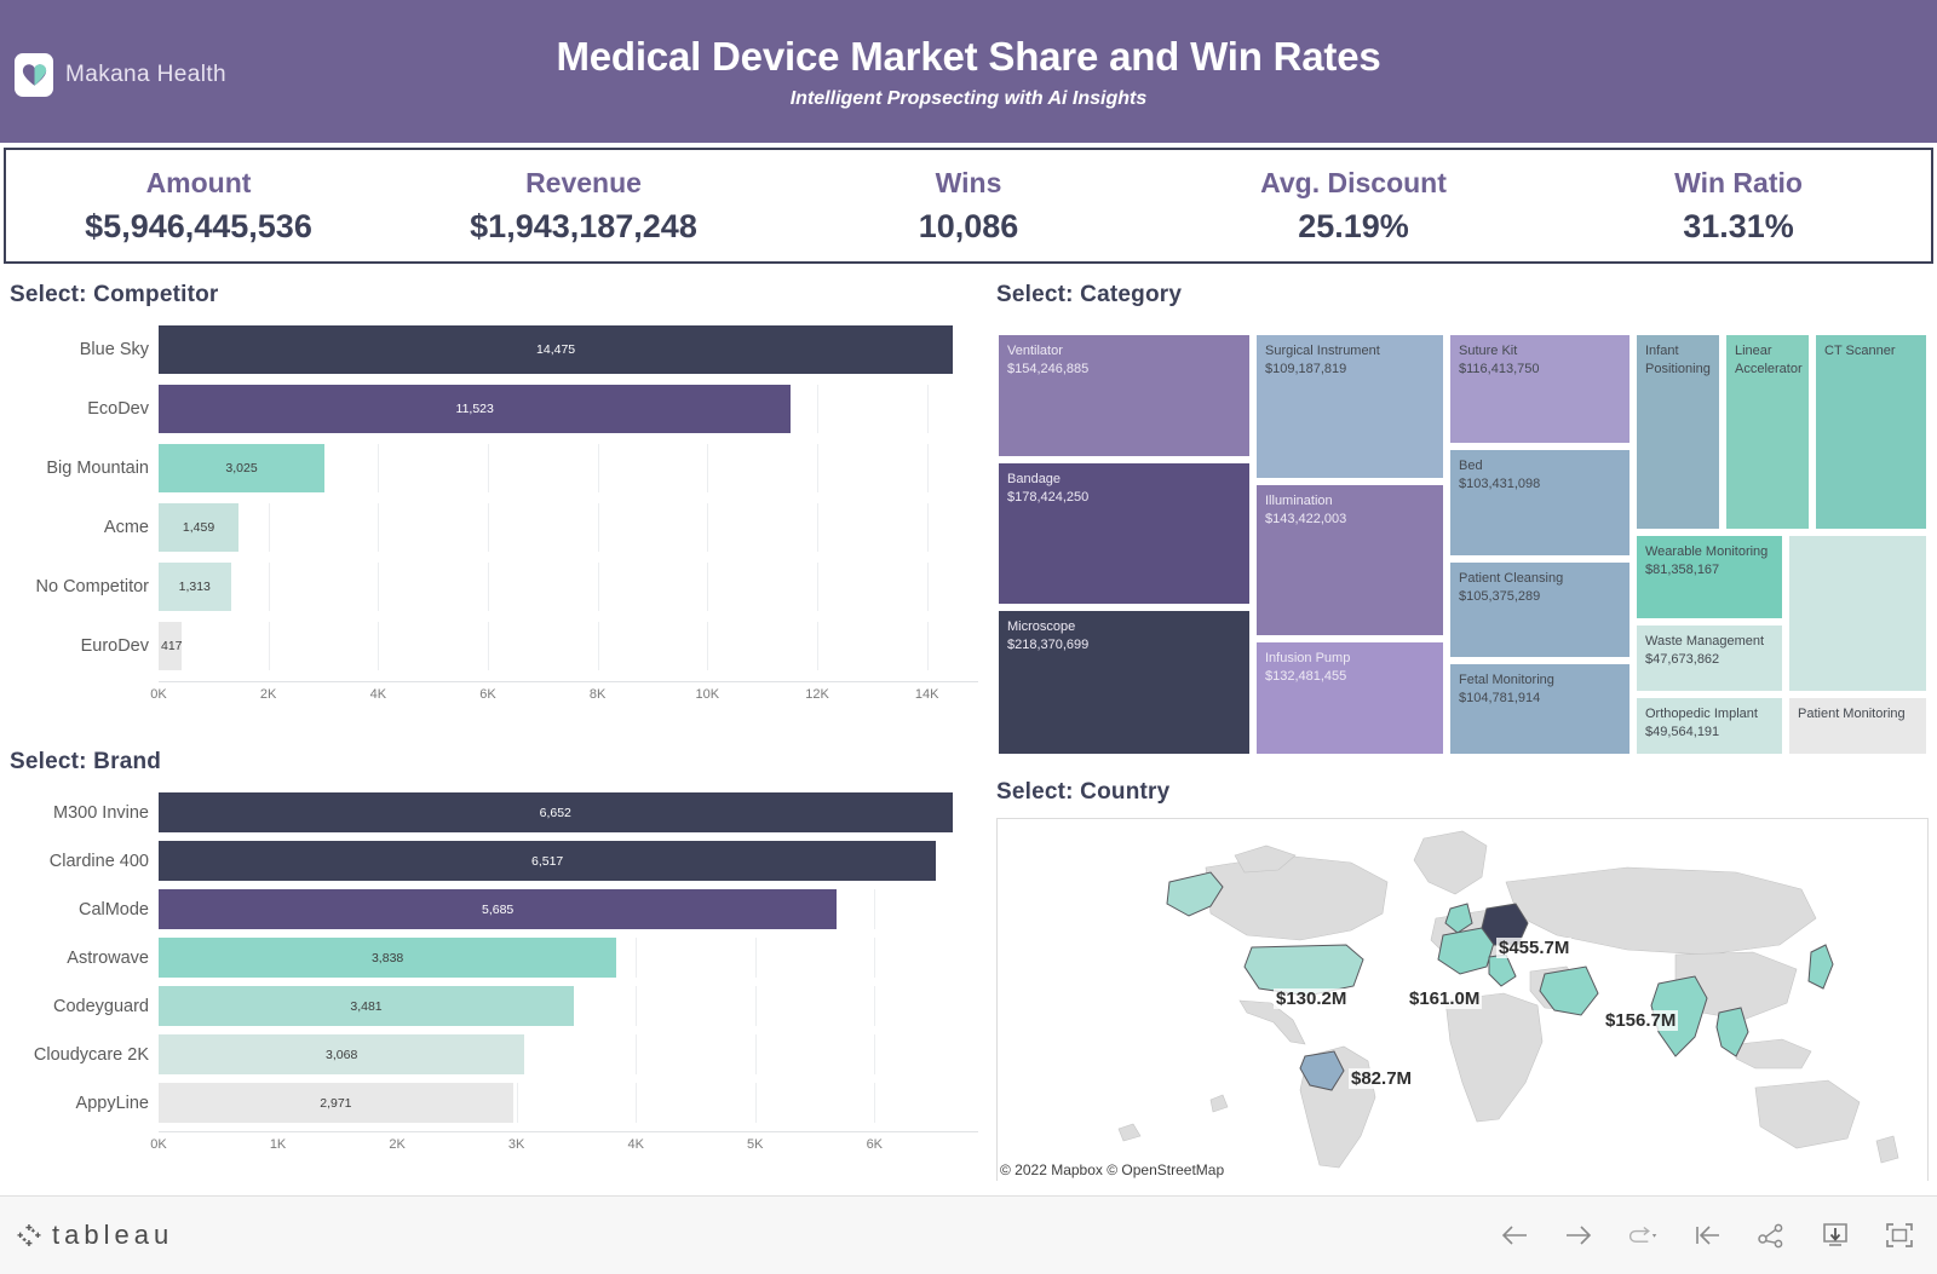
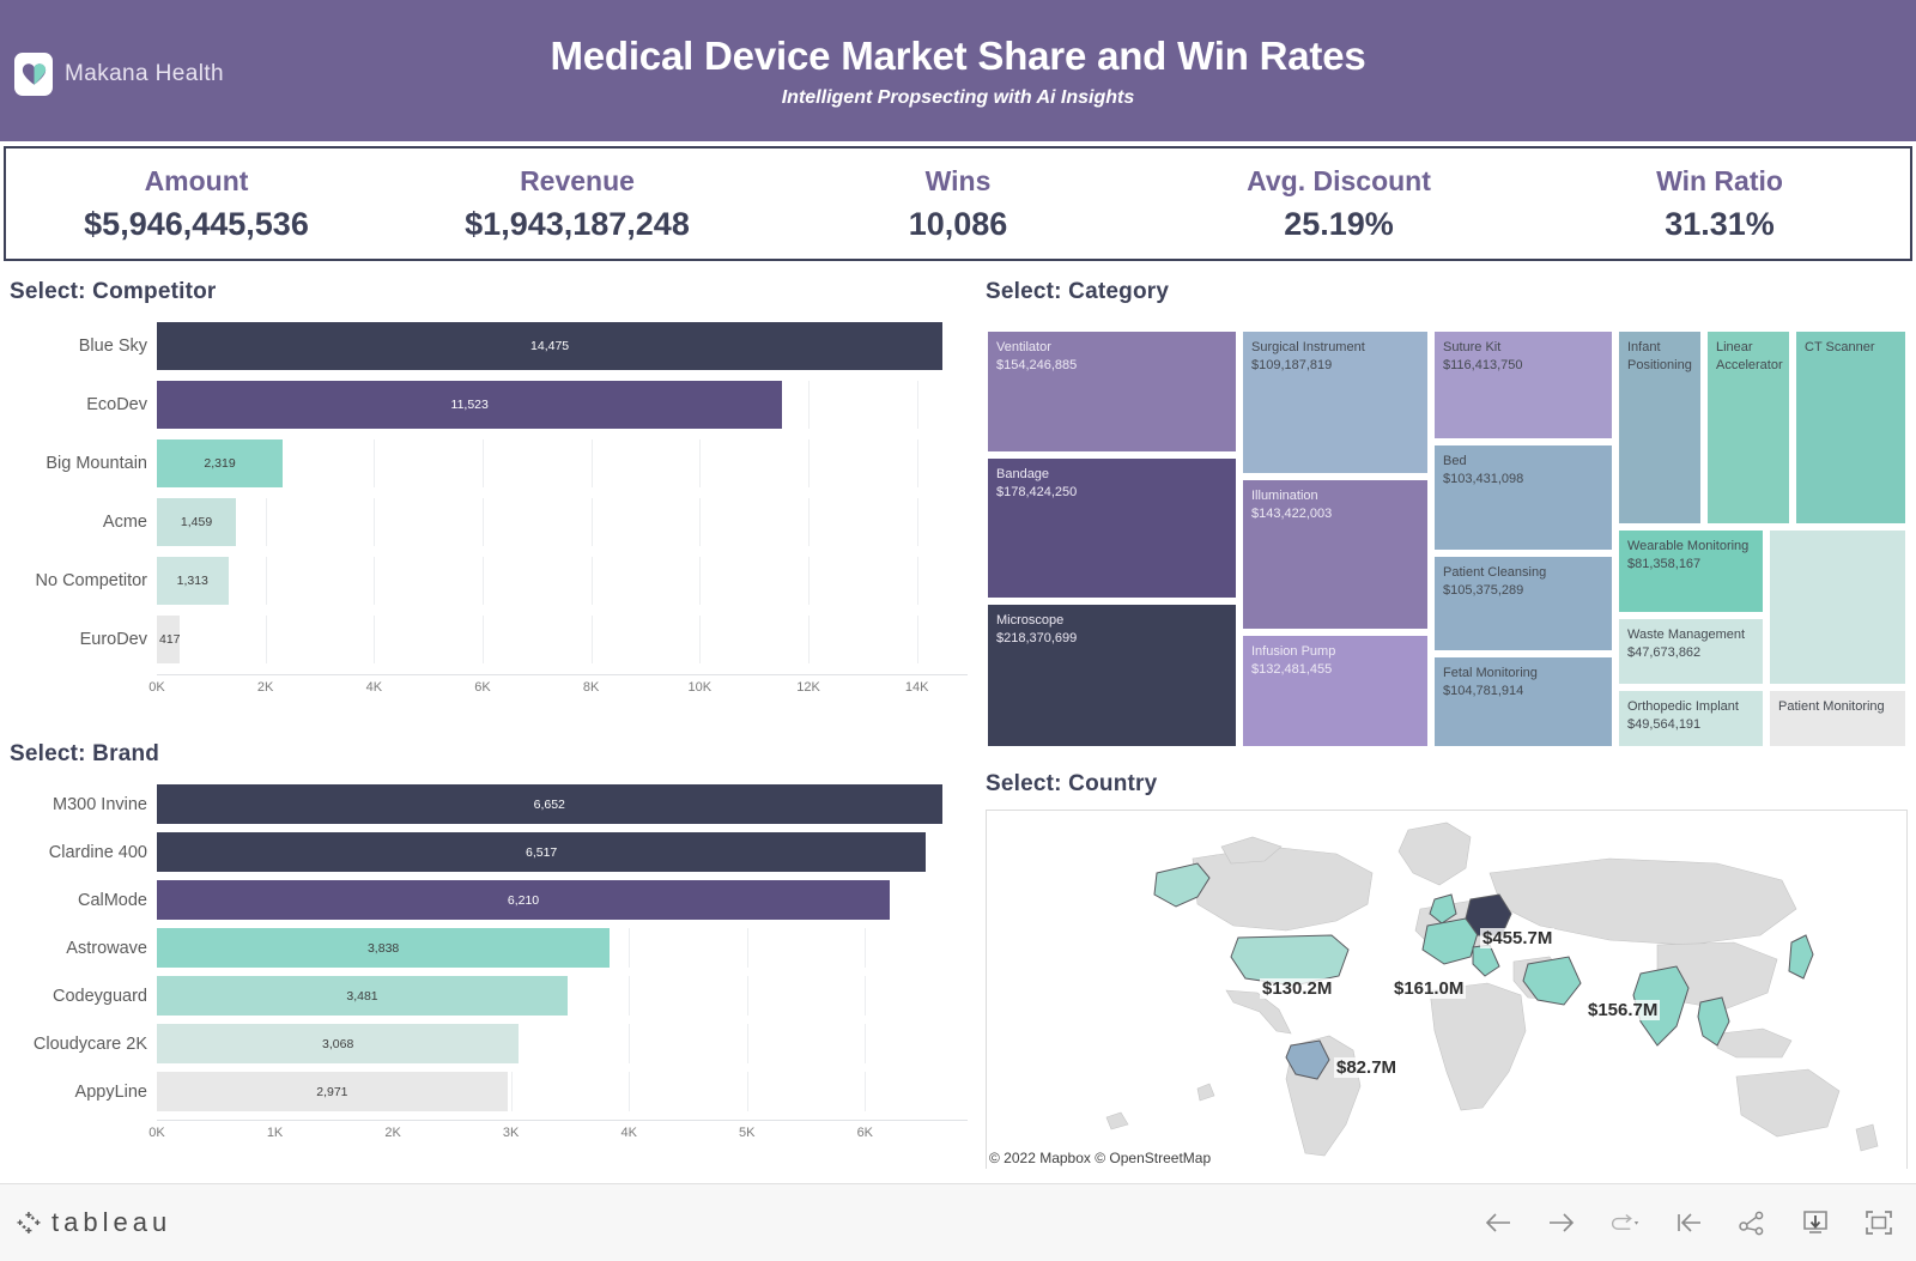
Select: Competitor/Big Mountain: 3,025 -> 2,319
Select: Brand/CalMode: 5,685 -> 6,210
